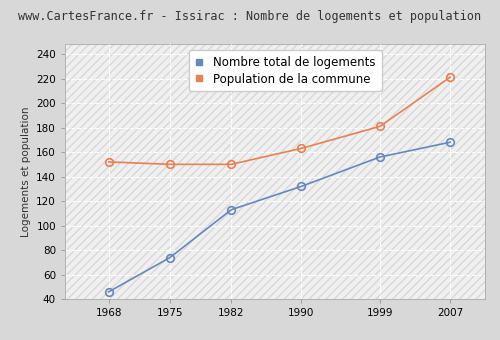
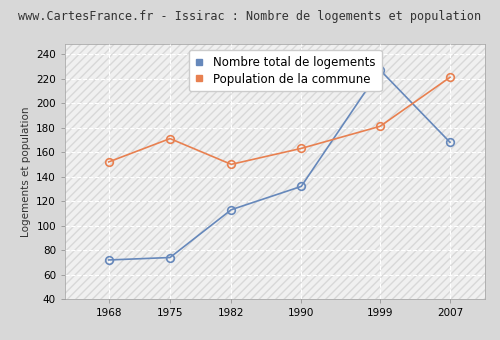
Nombre total de logements/1968: 46 -> 72
Population de la commune/1975: 150 -> 171
Nombre total de logements/1999: 156 -> 227
